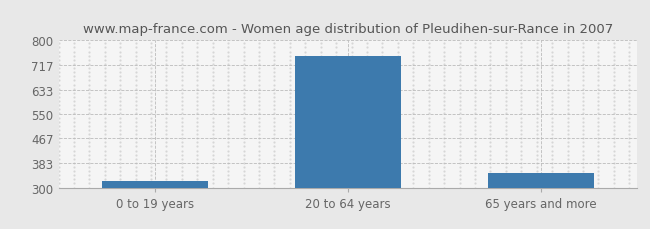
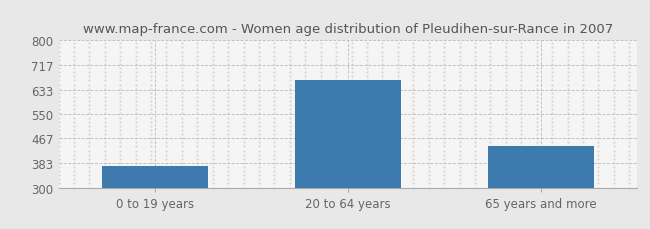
0 to 19 years: 322 -> 375
20 to 64 years: 748 -> 665
65 years and more: 349 -> 440
